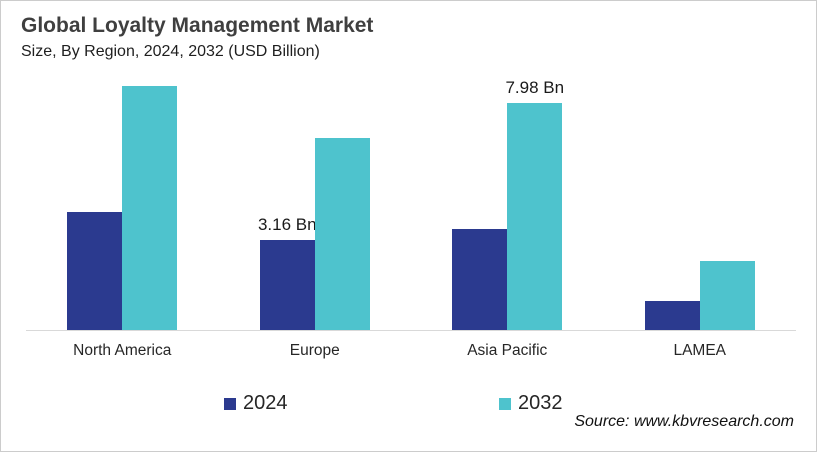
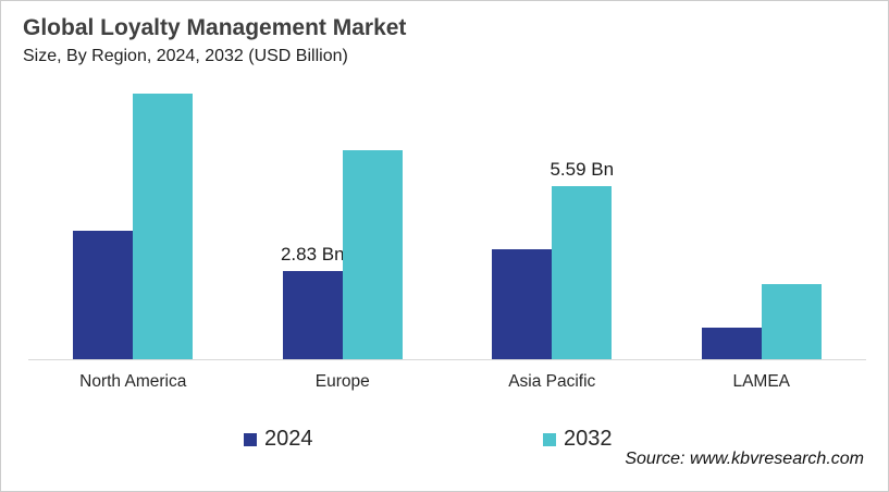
2024/Europe: 3.16 -> 2.83
2032/Asia Pacific: 7.98 -> 5.59
